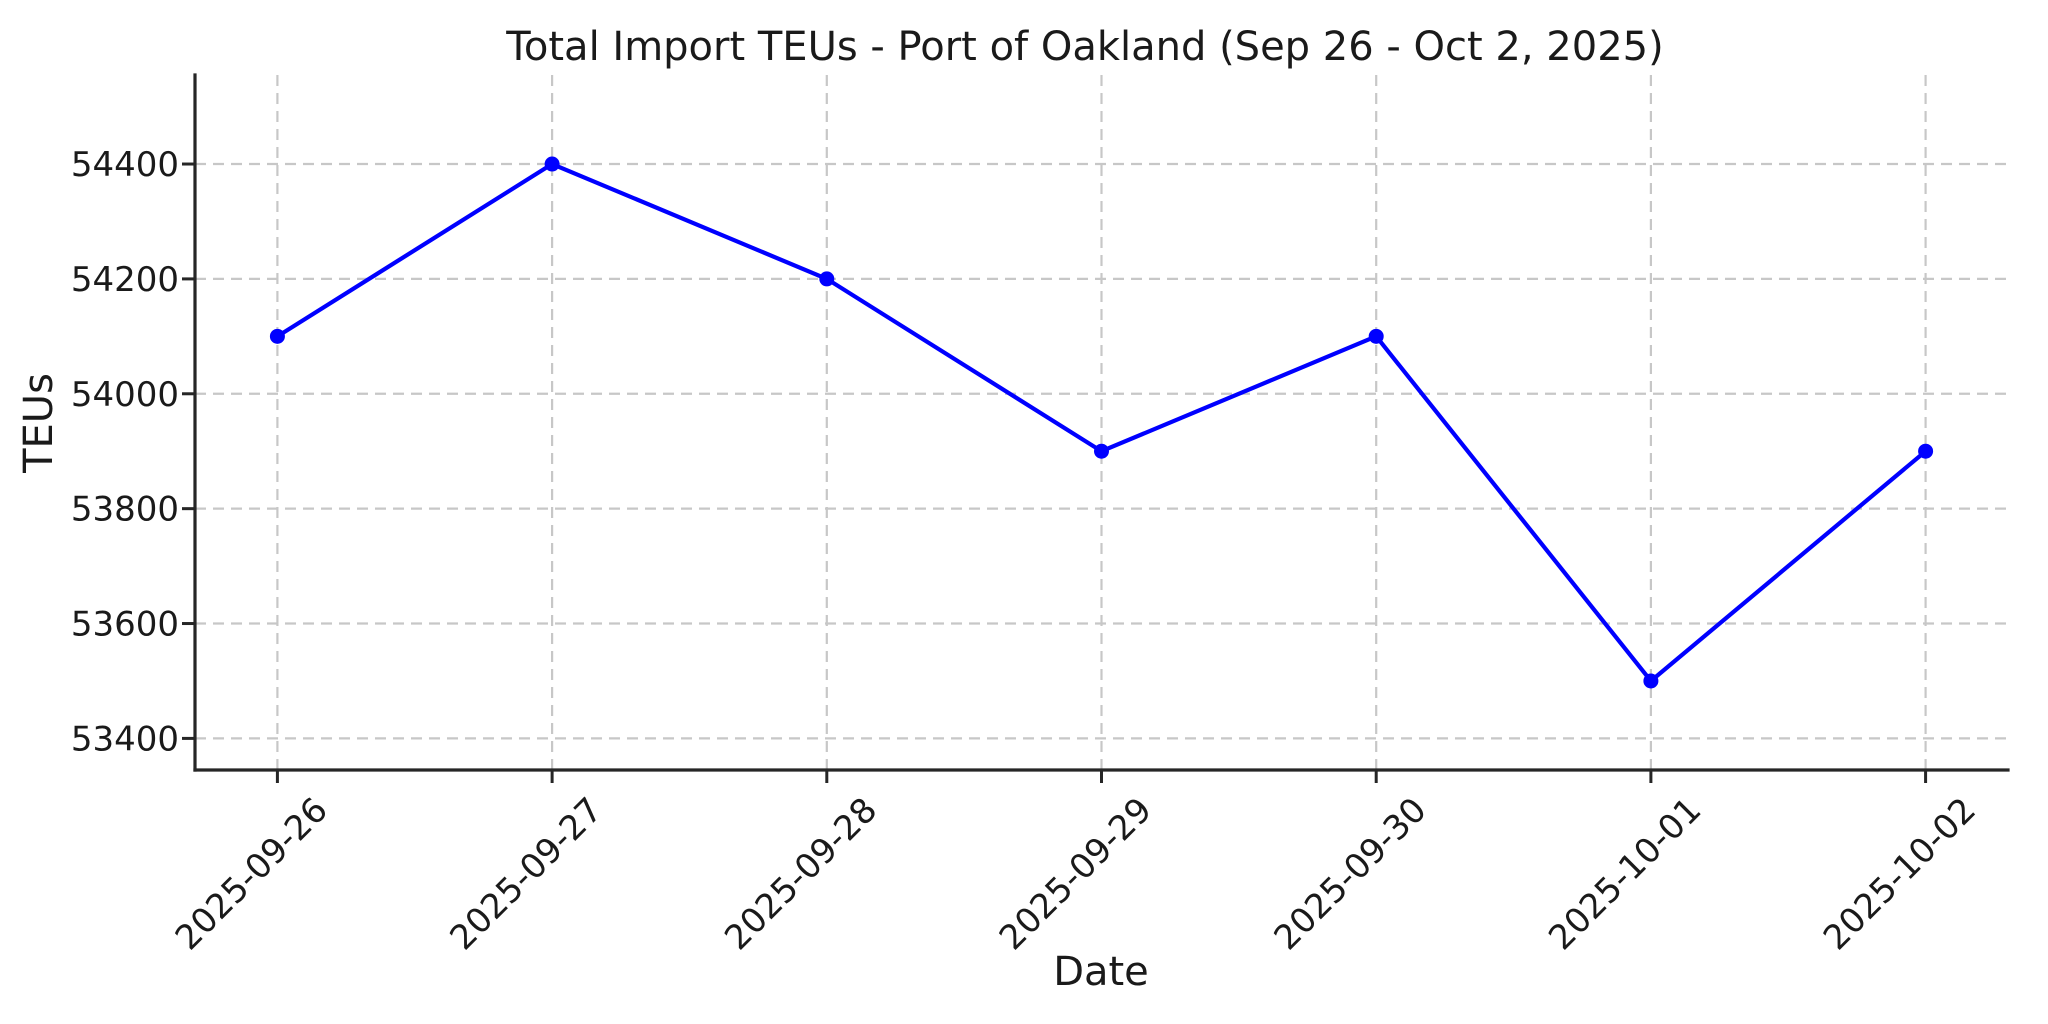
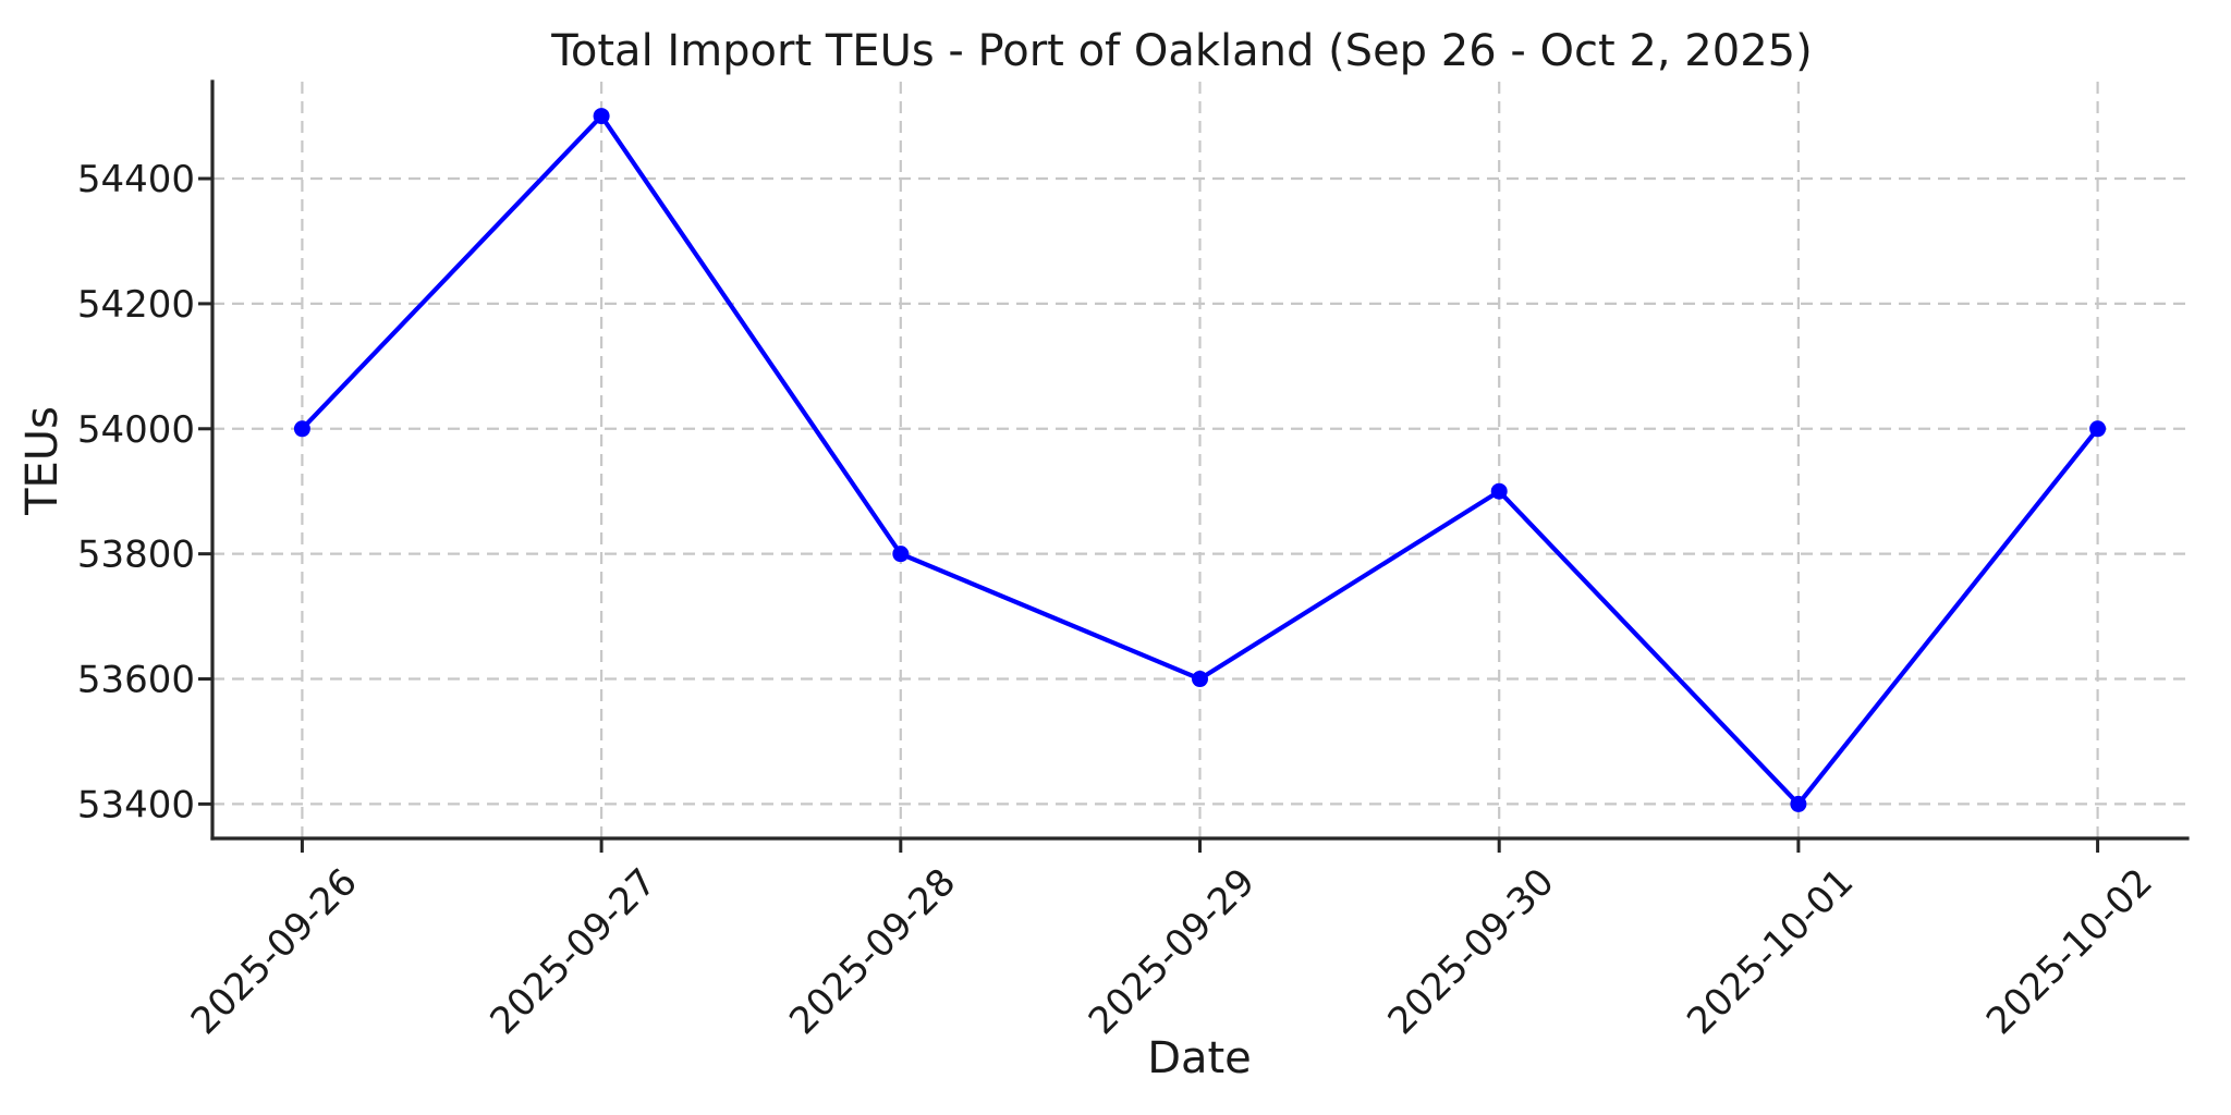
2025-09-26: 54100 -> 54000
2025-09-27: 54400 -> 54500
2025-09-28: 54200 -> 53800
2025-09-29: 53900 -> 53600
2025-09-30: 54100 -> 53900
2025-10-01: 53500 -> 53400
2025-10-02: 53900 -> 54000
